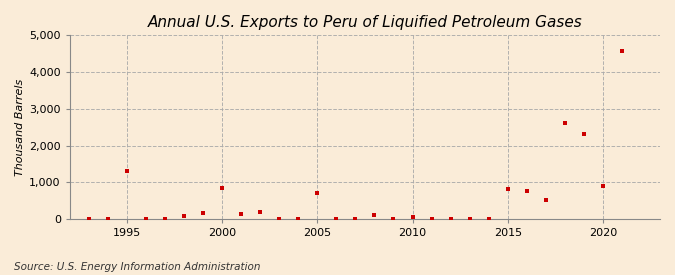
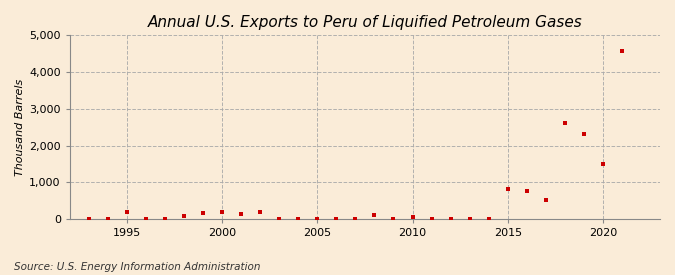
1995: 1,300 -> 180
2000: 850 -> 180
2005: 700 -> 0
2020: 900 -> 1,490
